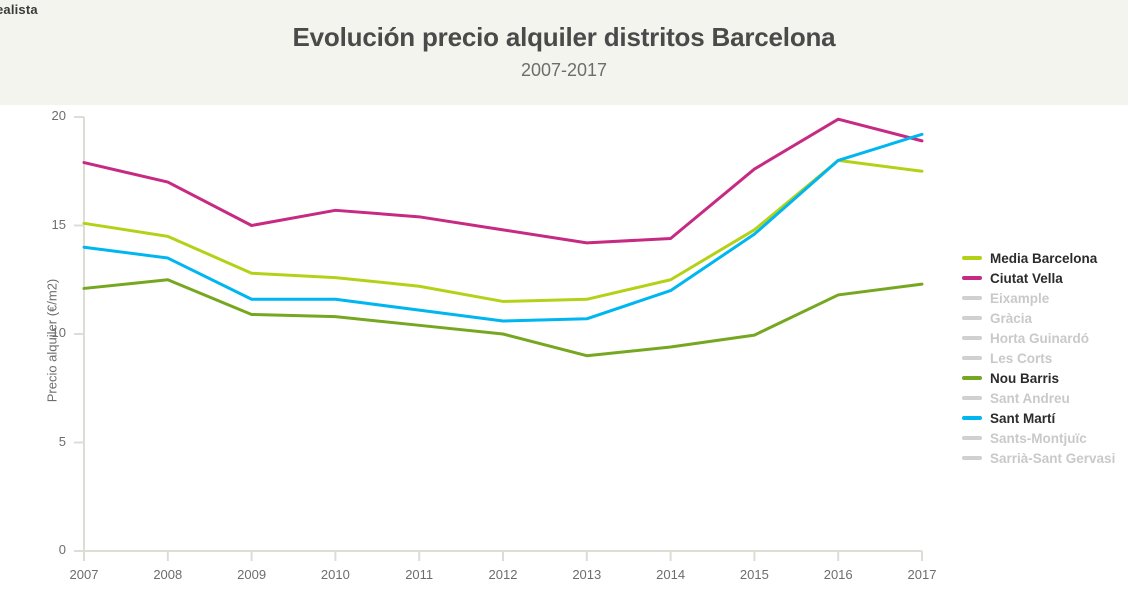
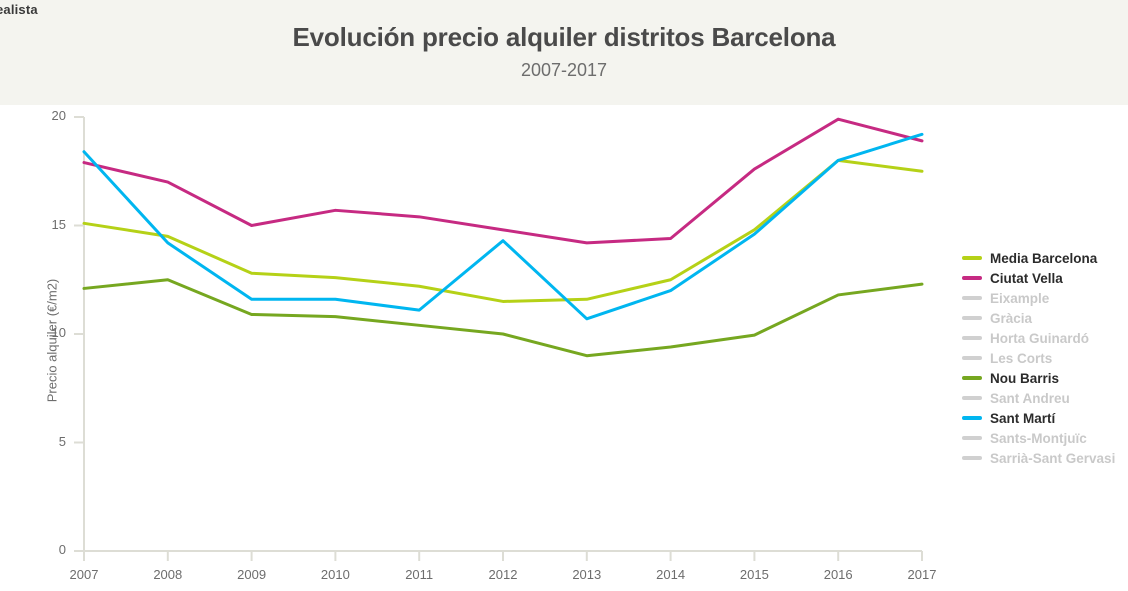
Sant Martí/2007: 14.0 -> 18.4
Sant Martí/2008: 13.5 -> 14.2
Sant Martí/2012: 10.6 -> 14.3
